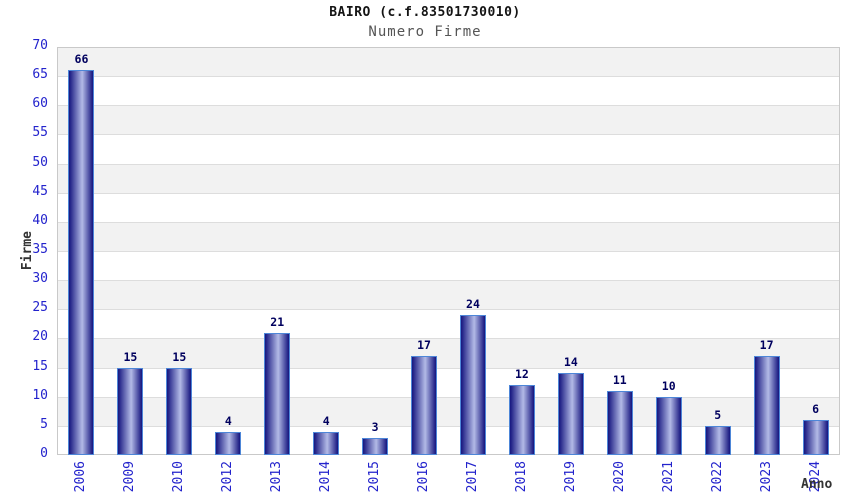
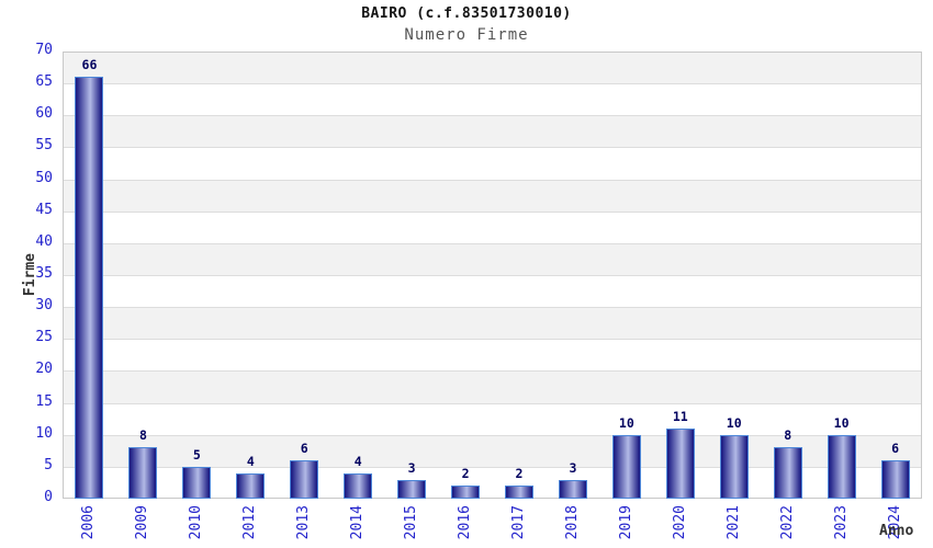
2009: 15 -> 8
2010: 15 -> 5
2013: 21 -> 6
2016: 17 -> 2
2017: 24 -> 2
2018: 12 -> 3
2019: 14 -> 10
2022: 5 -> 8
2023: 17 -> 10
